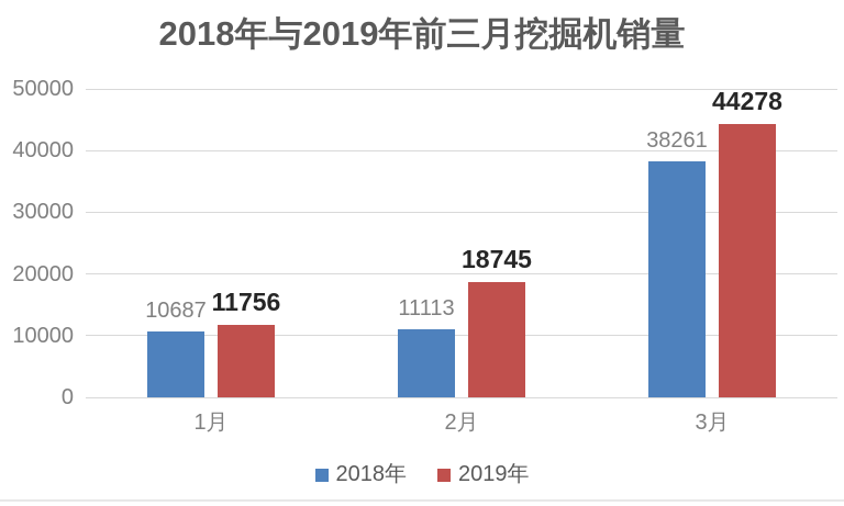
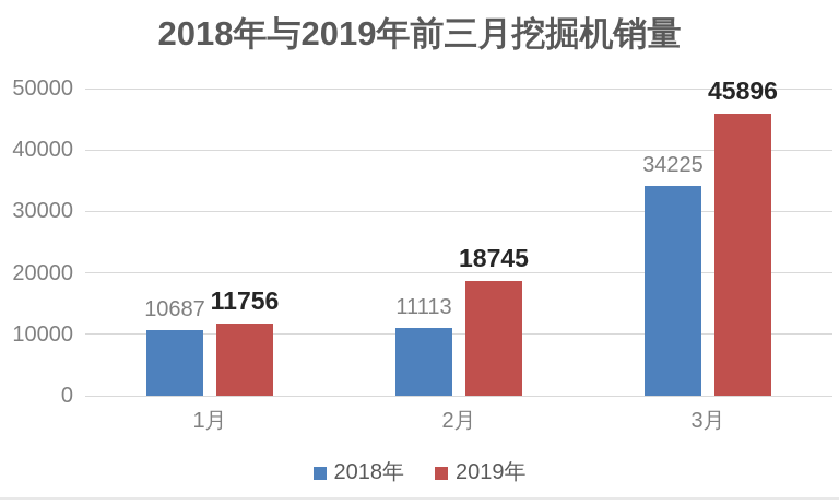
2018年/3月: 38261 -> 34225
2019年/3月: 44278 -> 45896
